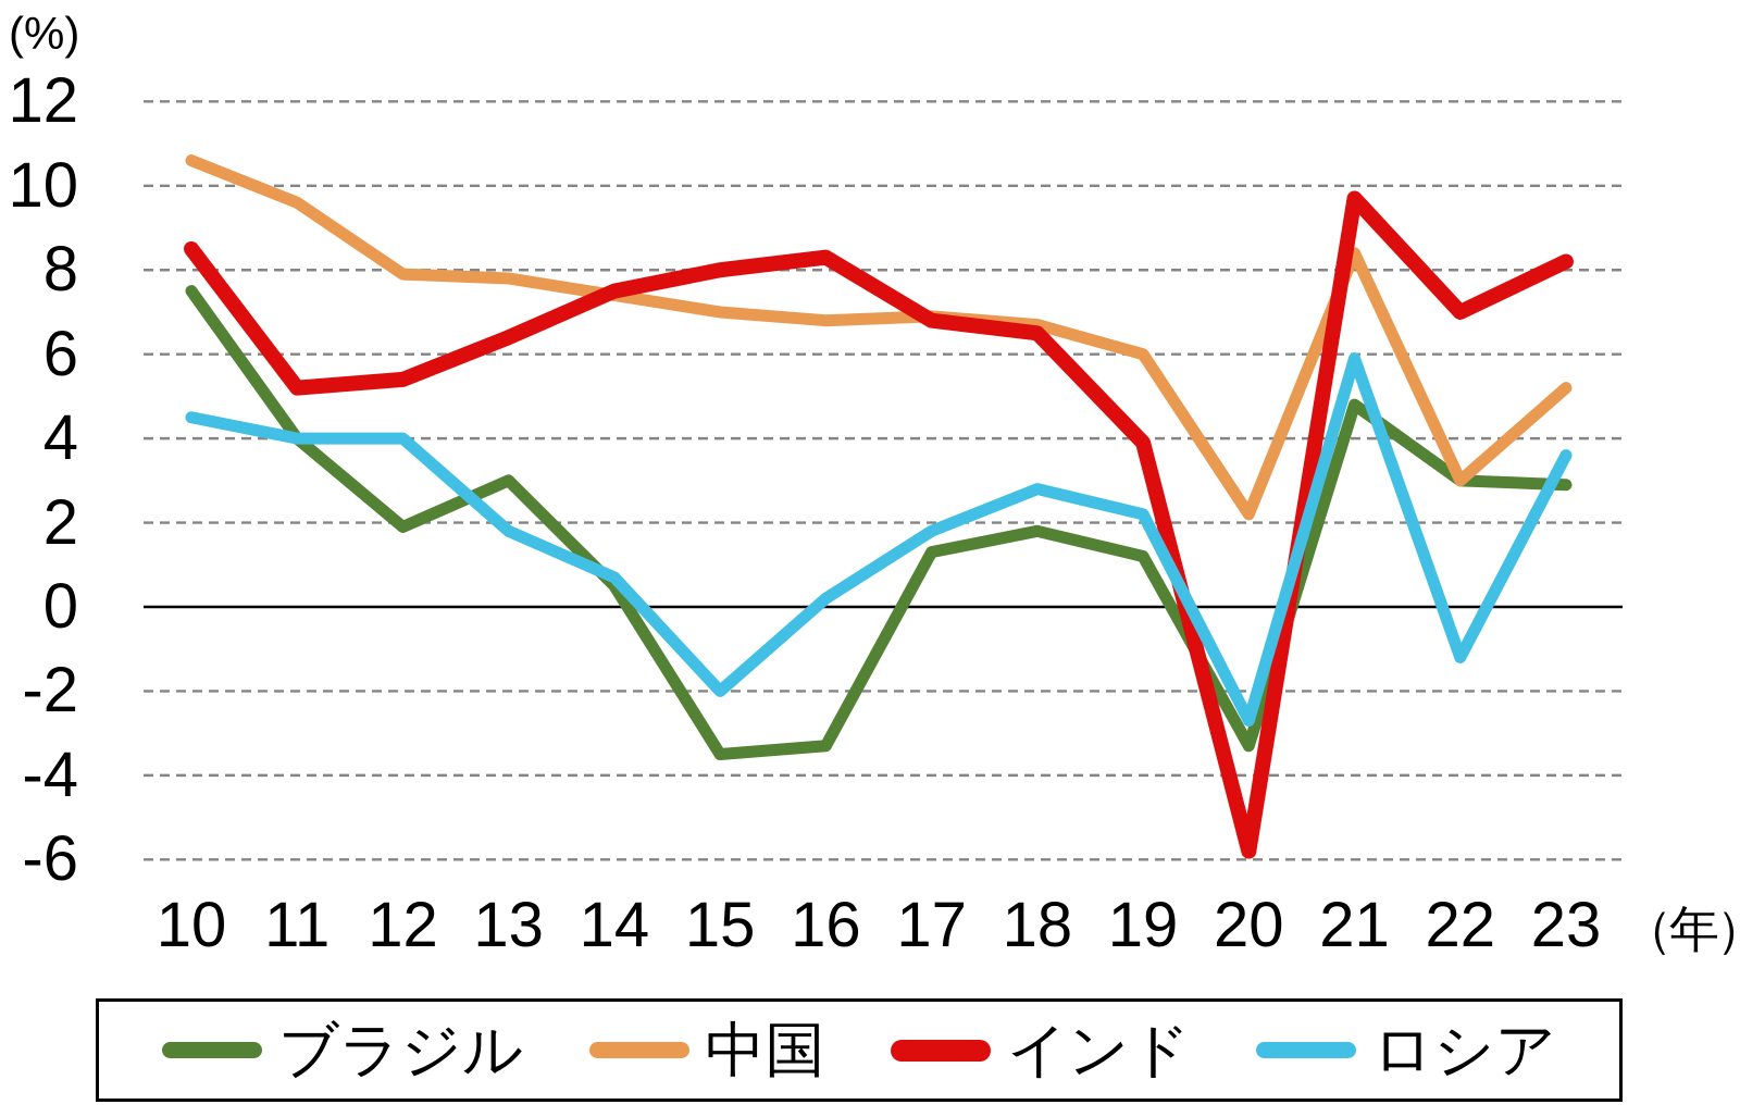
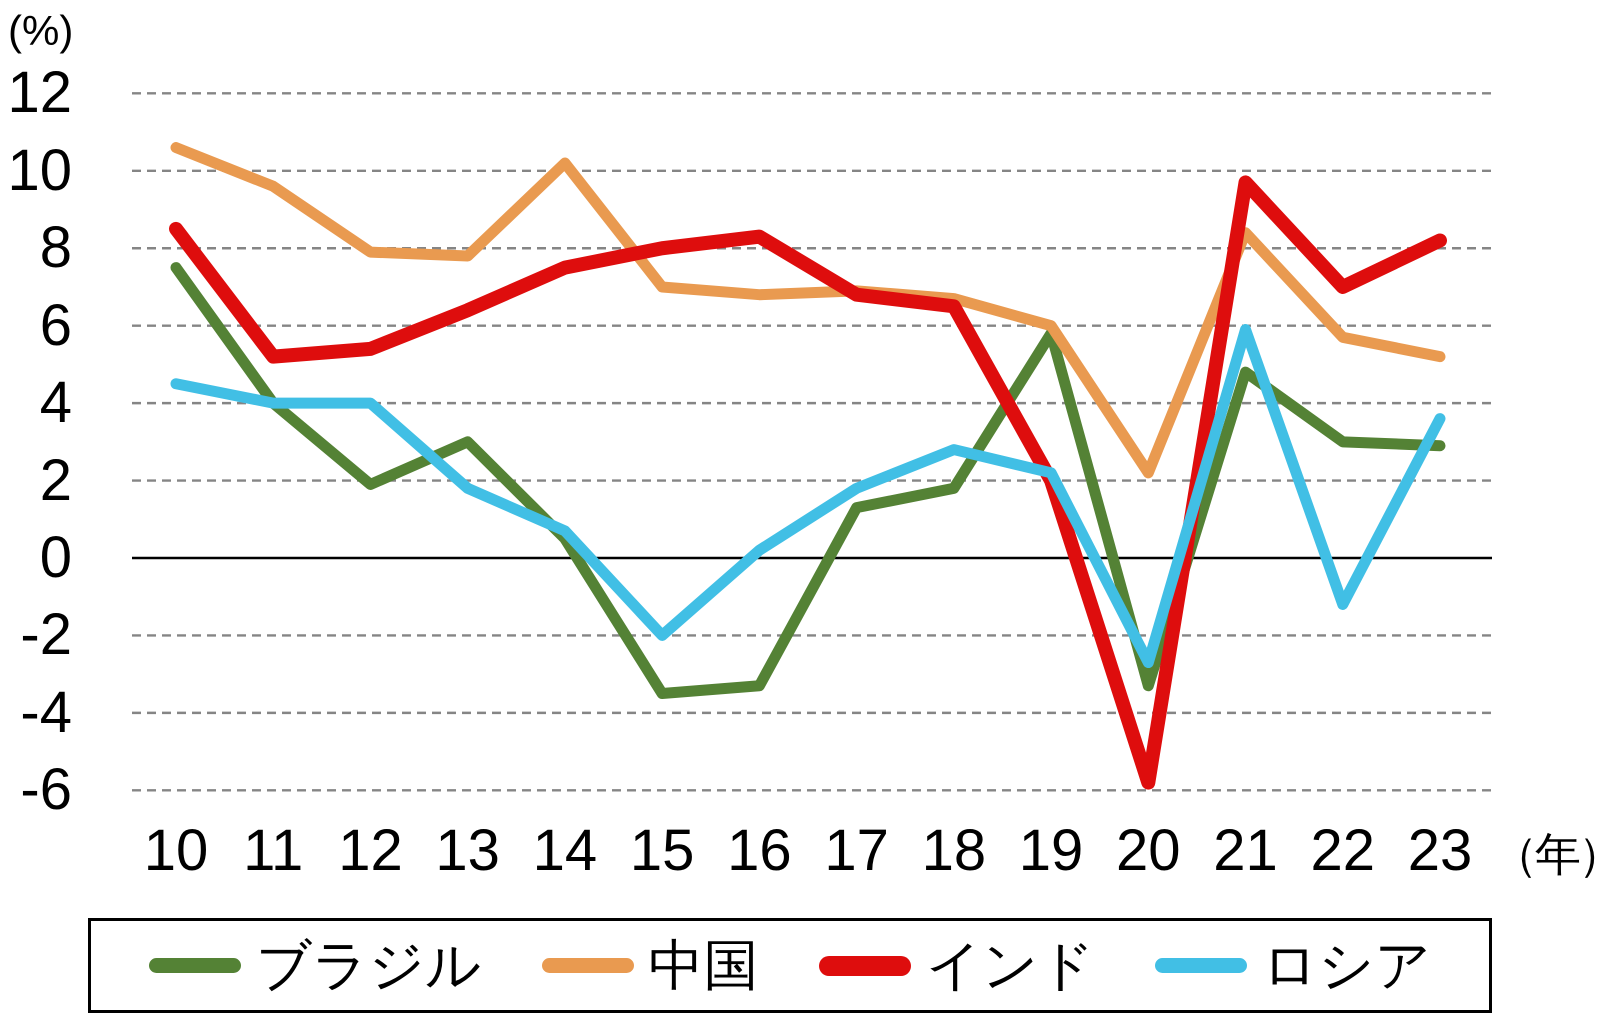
中国/14: 7.4 -> 10.2
ブラジル/19: 1.2 -> 5.8
インド/19: 3.9 -> 2.0
中国/22: 3.0 -> 5.7
